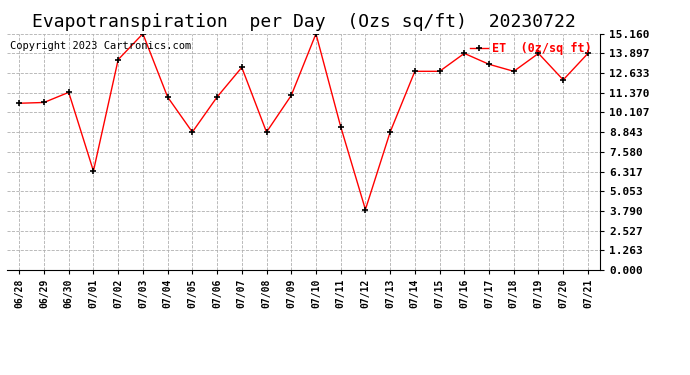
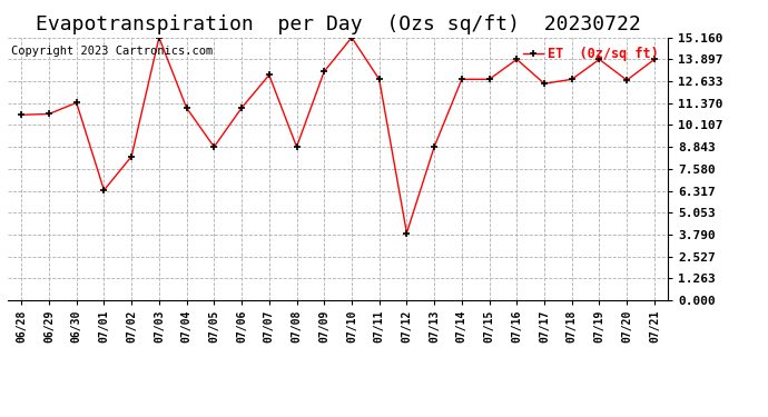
07/02: 13.5 -> 8.3
07/09: 11.2 -> 13.2
07/11: 9.2 -> 12.8
07/17: 13.2 -> 12.5
07/20: 12.2 -> 12.7
